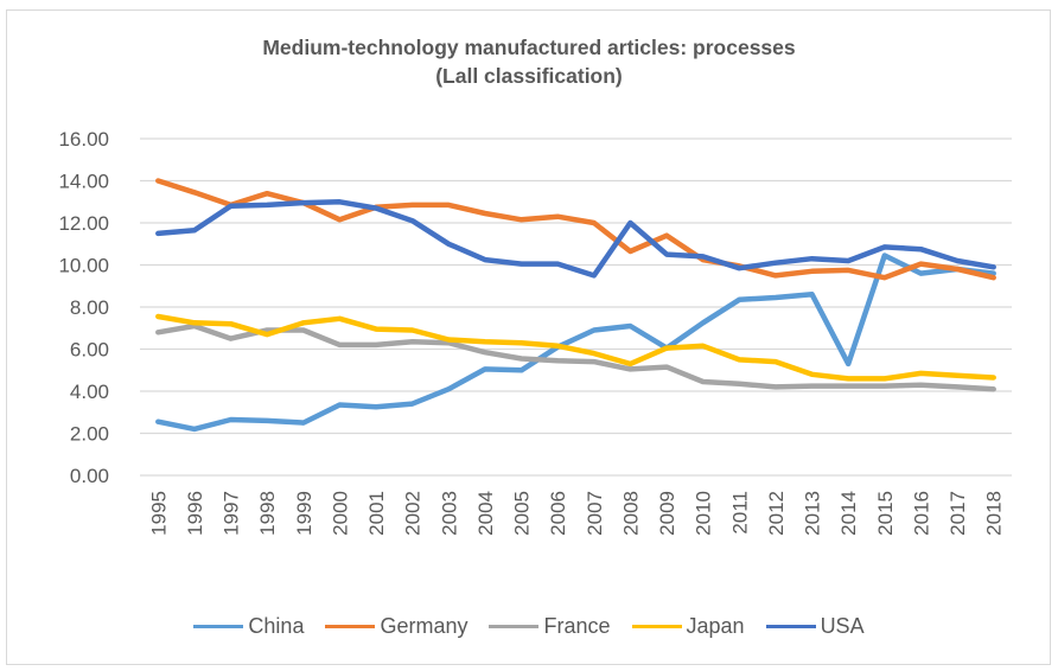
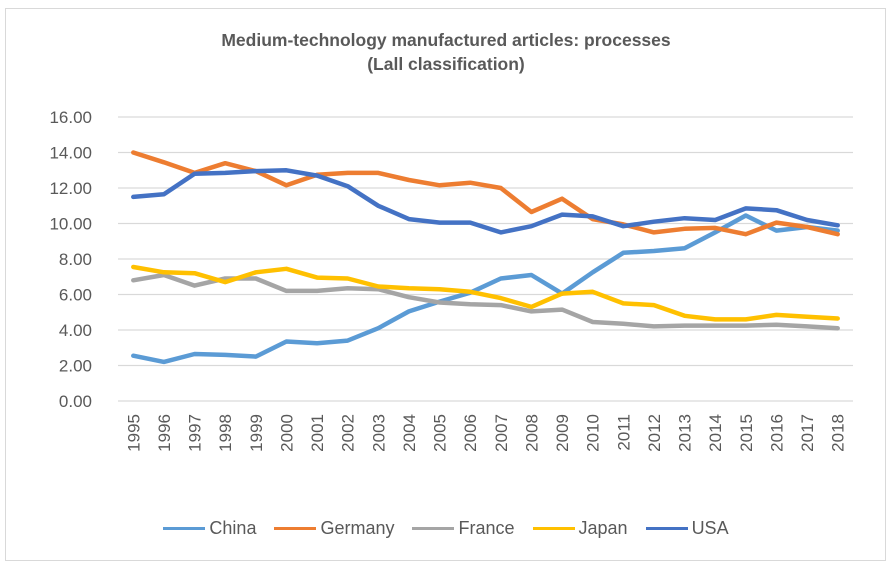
China/2005: 5.0 -> 5.6
USA/2008: 12.0 -> 9.8
China/2014: 5.3 -> 9.5
